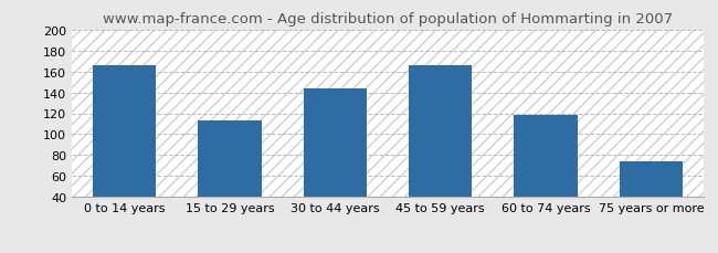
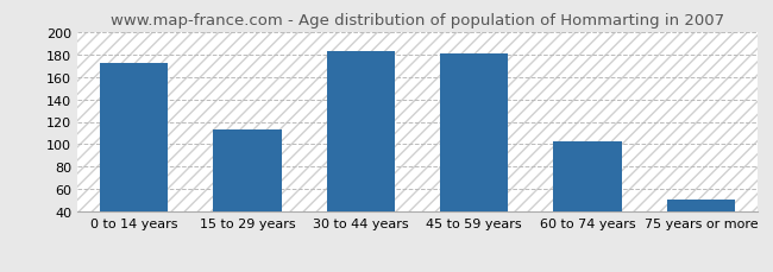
0 to 14 years: 166 -> 172
30 to 44 years: 144 -> 183
45 to 59 years: 166 -> 181
60 to 74 years: 118 -> 103
75 years or more: 74 -> 51
